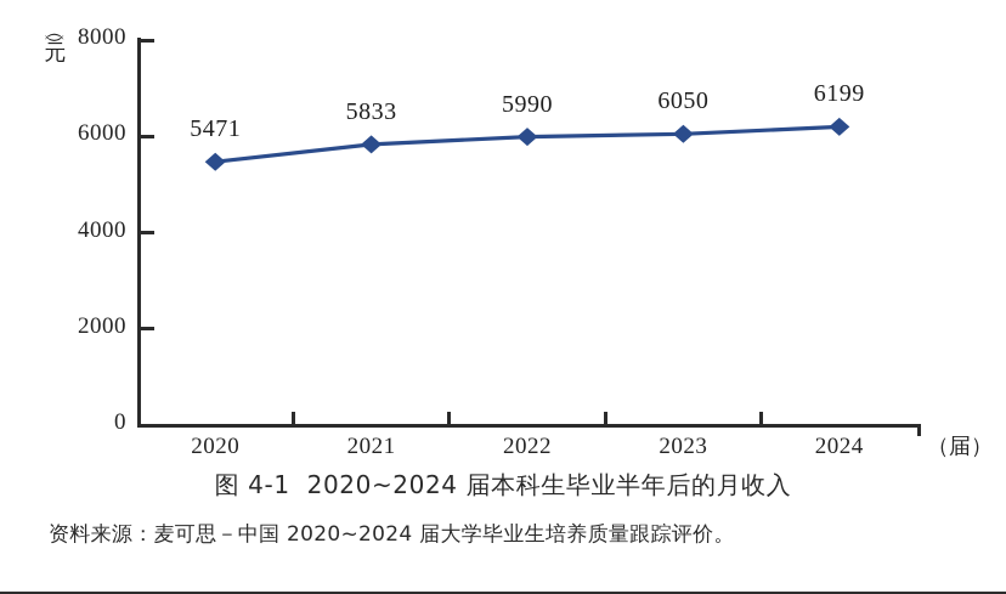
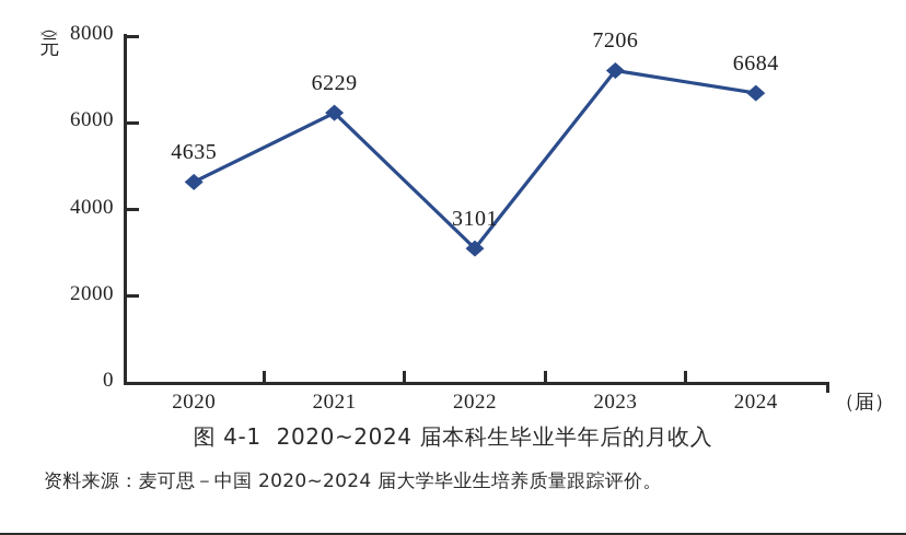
2020: 5471 -> 4635
2021: 5833 -> 6229
2022: 5990 -> 3101
2023: 6050 -> 7206
2024: 6199 -> 6684
